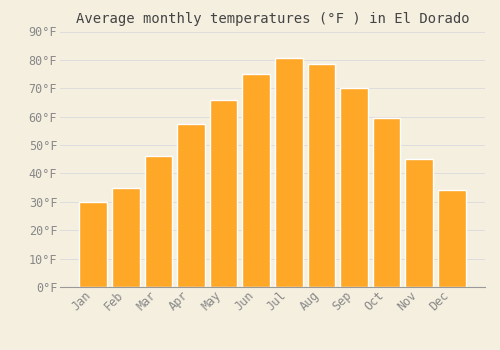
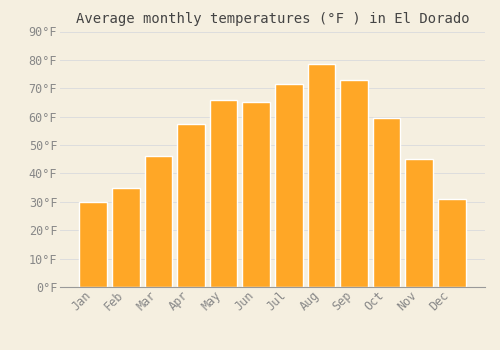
Jun: 75.0°F -> 65.0°F
Jul: 80.5°F -> 71.5°F
Sep: 70.0°F -> 73.0°F
Dec: 34.0°F -> 31.0°F
